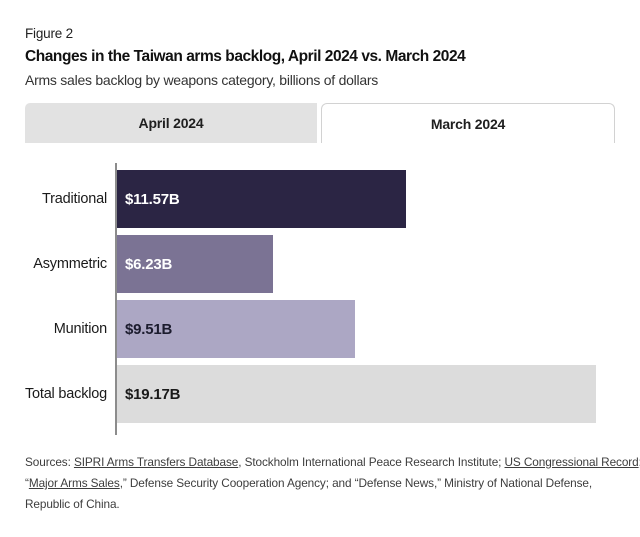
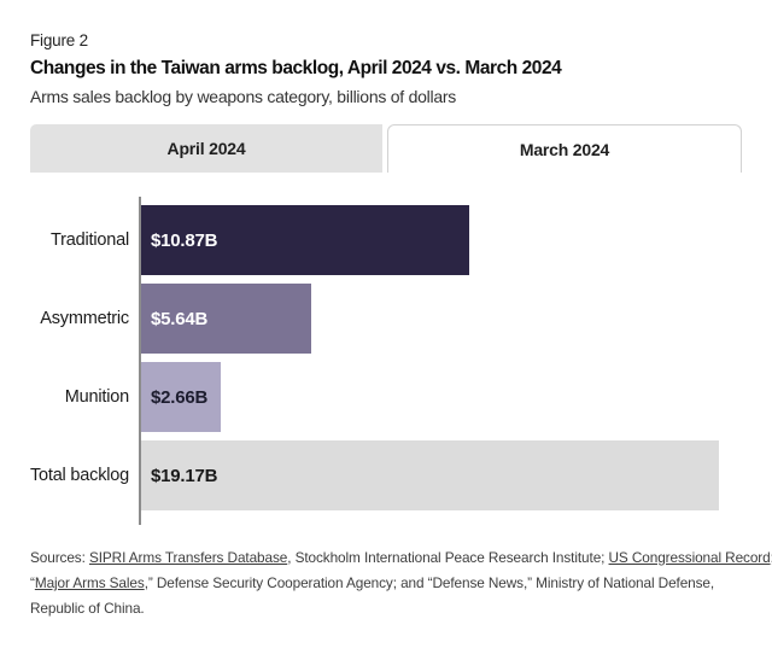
Traditional: $11.57B -> $10.87B
Asymmetric: $6.23B -> $5.64B
Munition: $9.51B -> $2.66B
